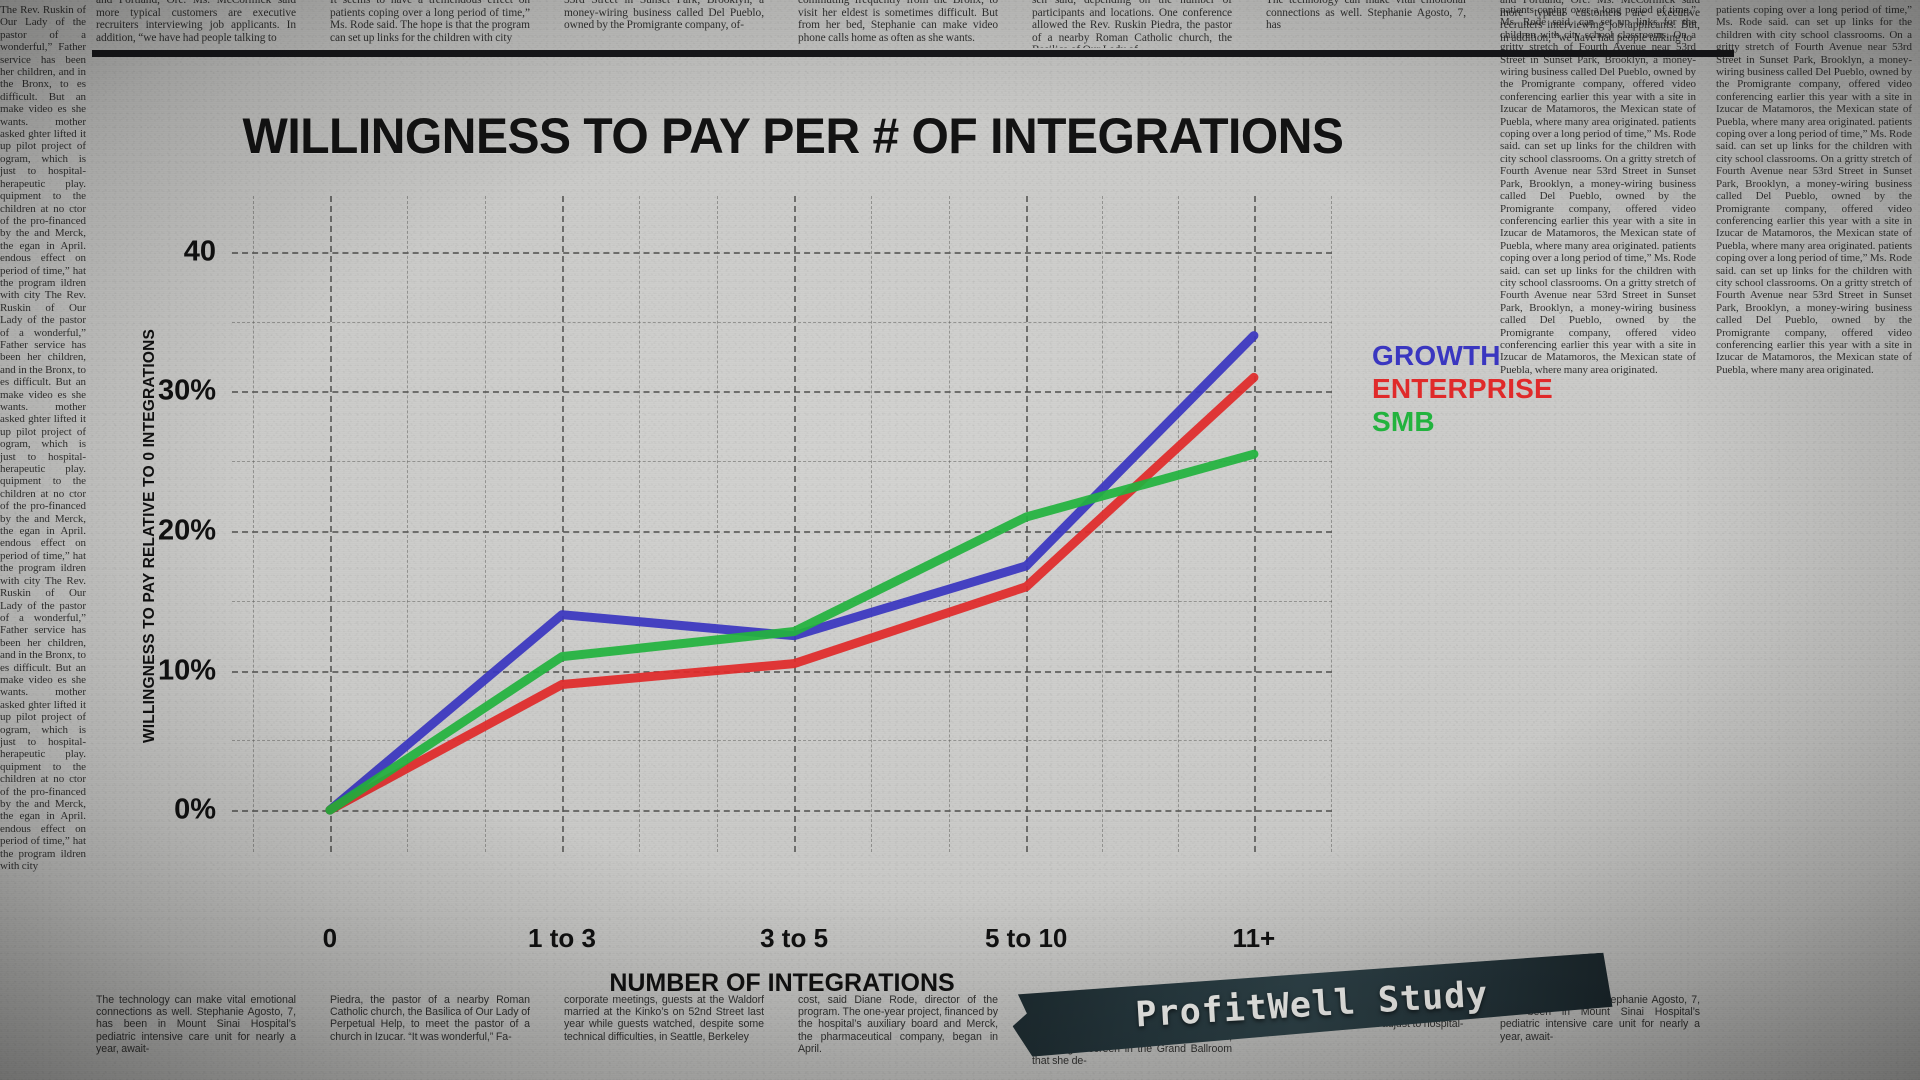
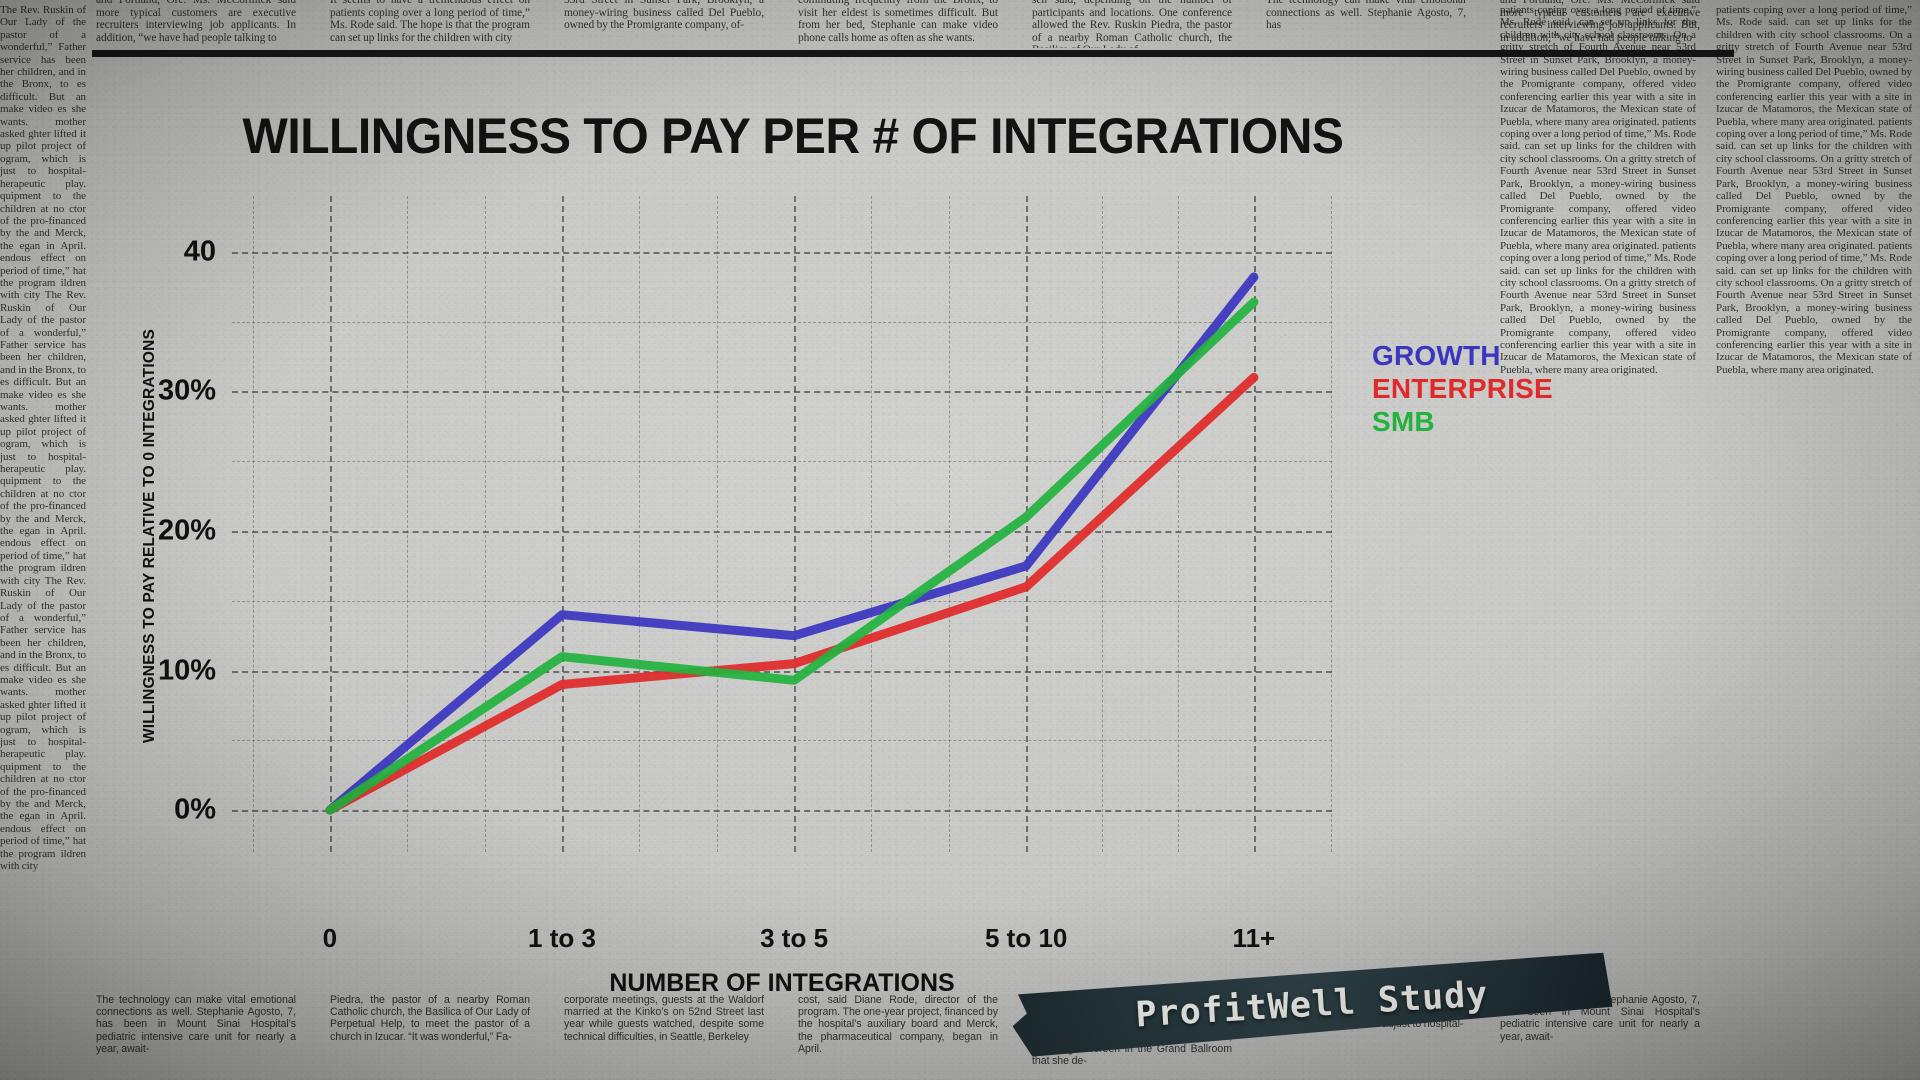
SMB/3 to 5: 12.8 -> 9.3
GROWTH/11+: 34.0 -> 38.2
SMB/11+: 25.5 -> 36.4
